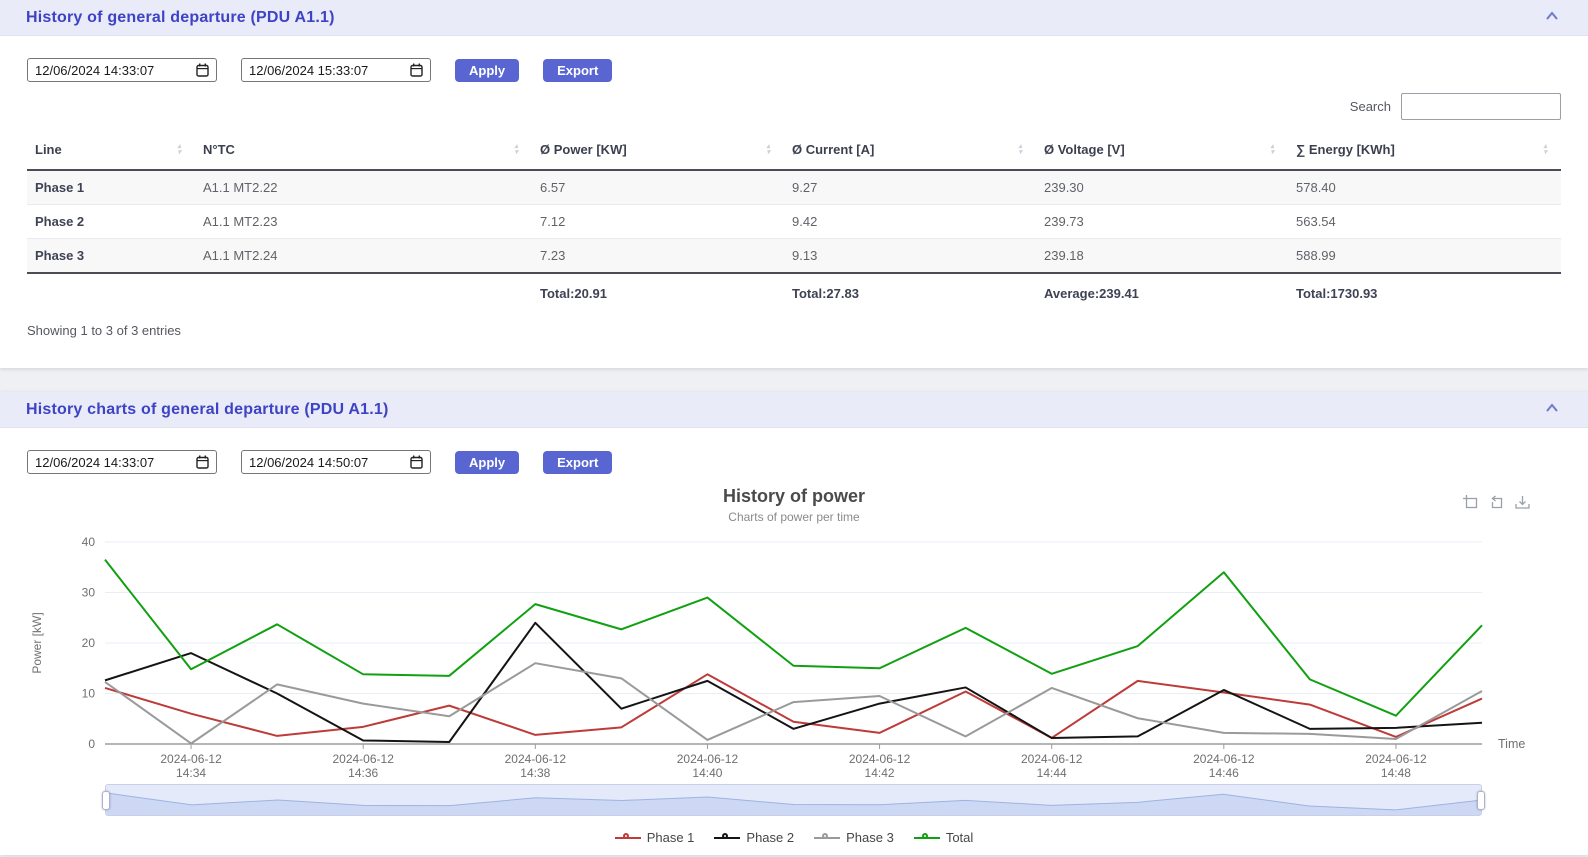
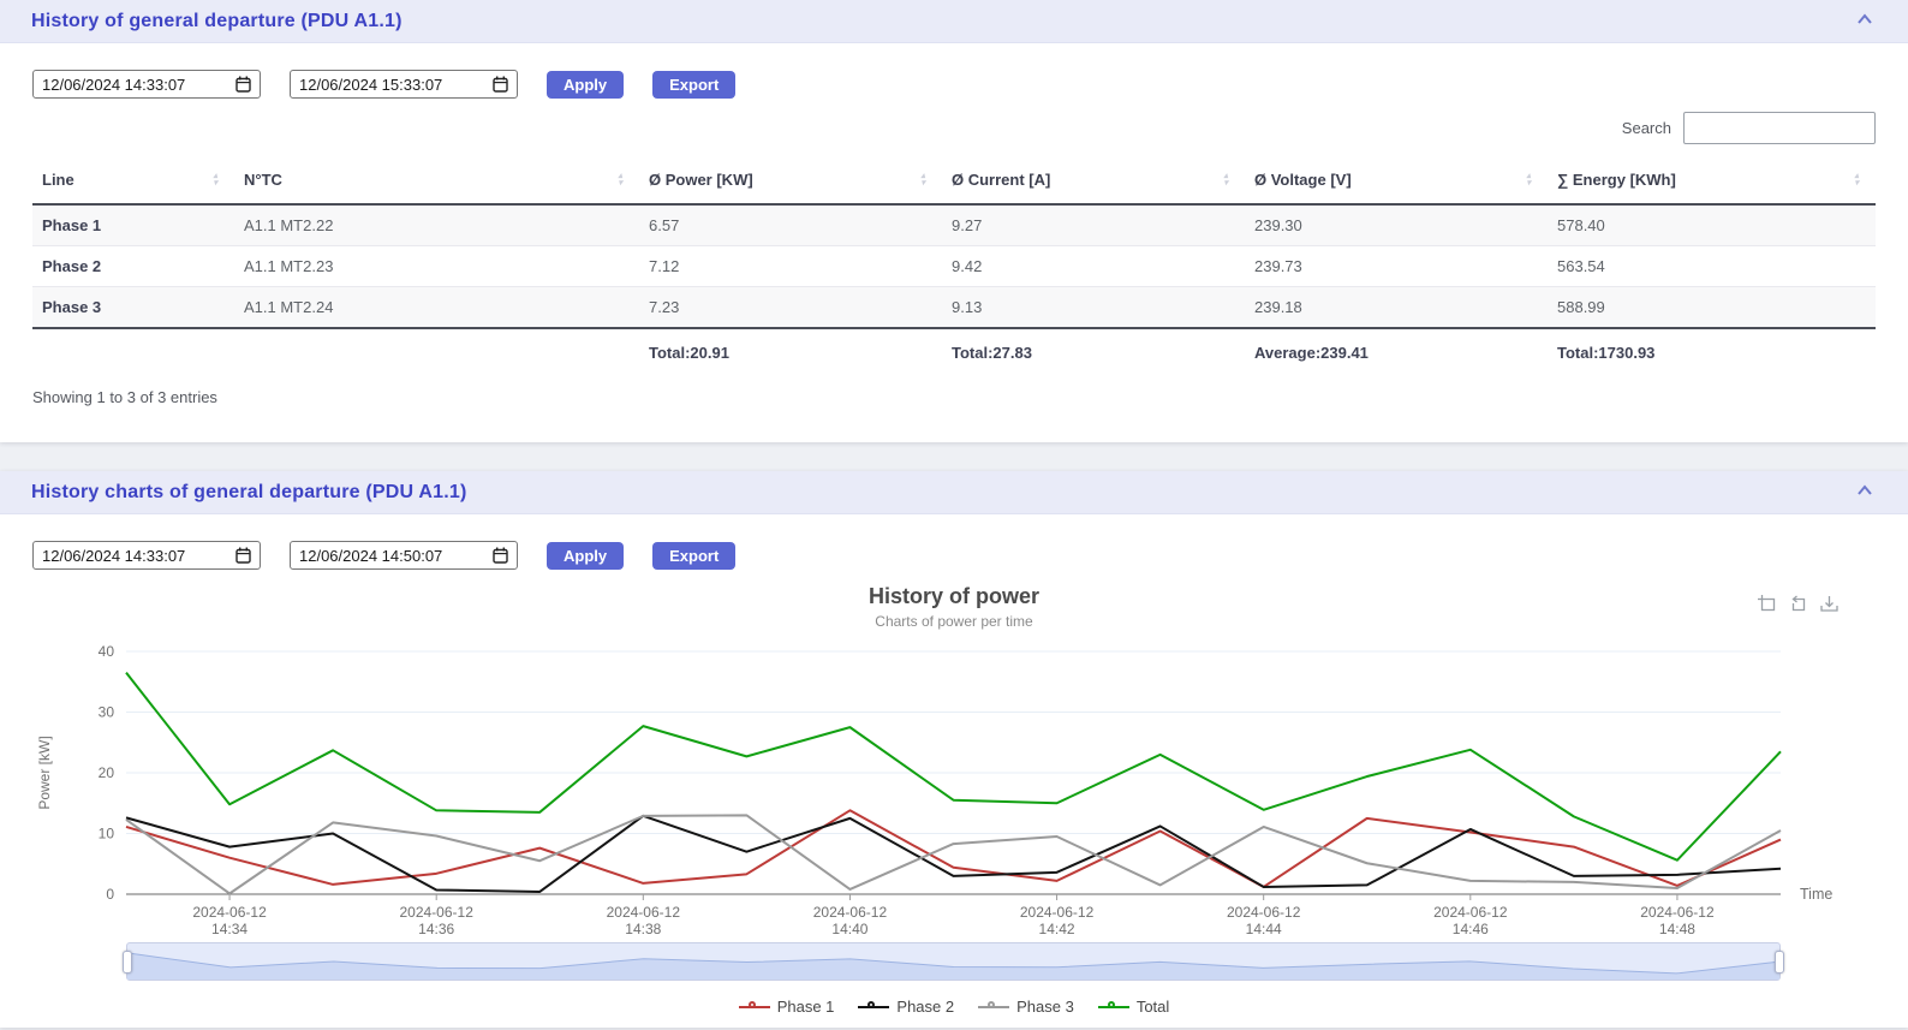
Phase 2/2024-06-12 14:34: 18 -> 8
Phase 3/2024-06-12 14:36: 8 -> 10
Phase 2/2024-06-12 14:38: 24 -> 13
Phase 3/2024-06-12 14:38: 16 -> 13
Total/2024-06-12 14:40: 29 -> 28
Phase 2/2024-06-12 14:42: 8 -> 4
Total/2024-06-12 14:46: 34 -> 24
